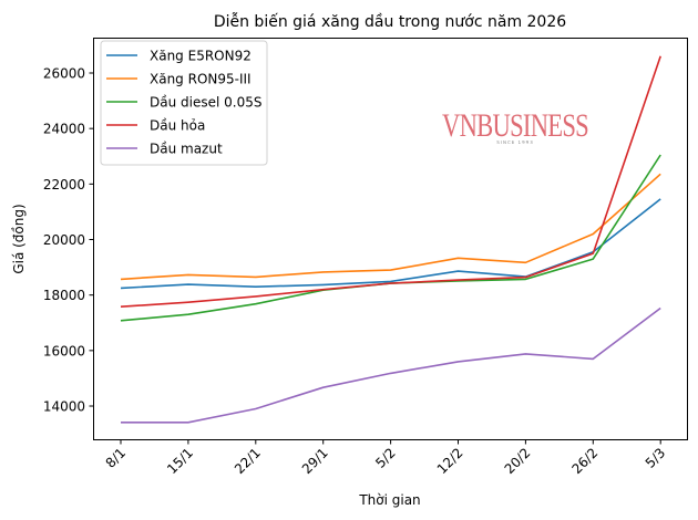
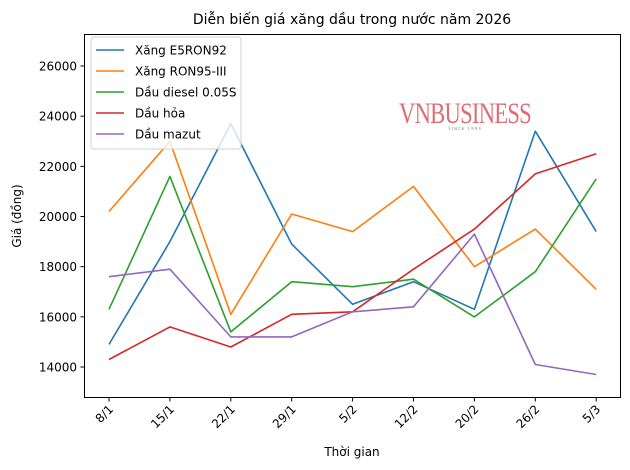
Xăng E5RON92/8/1: 18200 -> 14900
Xăng RON95-III/8/1: 18600 -> 20200
Dầu diesel 0.05S/8/1: 17100 -> 16300
Dầu hỏa/8/1: 17600 -> 14300
Dầu mazut/8/1: 13400 -> 17600
Xăng E5RON92/15/1: 18400 -> 19000
Xăng RON95-III/15/1: 18700 -> 23000
Dầu diesel 0.05S/15/1: 17300 -> 21600
Dầu hỏa/15/1: 17700 -> 15600
Dầu mazut/15/1: 13400 -> 17900
Xăng E5RON92/22/1: 18300 -> 23700
Xăng RON95-III/22/1: 18600 -> 16100
Dầu diesel 0.05S/22/1: 17700 -> 15400
Dầu hỏa/22/1: 18000 -> 14800
Dầu mazut/22/1: 13900 -> 15200
Xăng E5RON92/29/1: 18400 -> 18900
Xăng RON95-III/29/1: 18800 -> 20100
Dầu diesel 0.05S/29/1: 18200 -> 17400
Dầu hỏa/29/1: 18200 -> 16100
Dầu mazut/29/1: 14700 -> 15200
Xăng E5RON92/5/2: 18500 -> 16500
Xăng RON95-III/5/2: 18900 -> 19400
Dầu diesel 0.05S/5/2: 18400 -> 17200
Dầu hỏa/5/2: 18400 -> 16200
Dầu mazut/5/2: 15200 -> 16200
Xăng E5RON92/12/2: 18900 -> 17400
Xăng RON95-III/12/2: 19300 -> 21200
Dầu diesel 0.05S/12/2: 18500 -> 17500
Dầu hỏa/12/2: 18500 -> 17900
Dầu mazut/12/2: 15600 -> 16400
Xăng E5RON92/20/2: 18700 -> 16300
Xăng RON95-III/20/2: 19200 -> 18000
Dầu diesel 0.05S/20/2: 18600 -> 16000
Dầu hỏa/20/2: 18600 -> 19500
Dầu mazut/20/2: 15900 -> 19300
Xăng E5RON92/26/2: 19600 -> 23400
Xăng RON95-III/26/2: 20200 -> 19500
Dầu diesel 0.05S/26/2: 19300 -> 17800
Dầu hỏa/26/2: 19500 -> 21700
Dầu mazut/26/2: 15700 -> 14100
Xăng E5RON92/5/3: 21500 -> 19400
Xăng RON95-III/5/3: 22400 -> 17100
Dầu diesel 0.05S/5/3: 23000 -> 21500
Dầu hỏa/5/3: 26600 -> 22500
Dầu mazut/5/3: 17500 -> 13700
